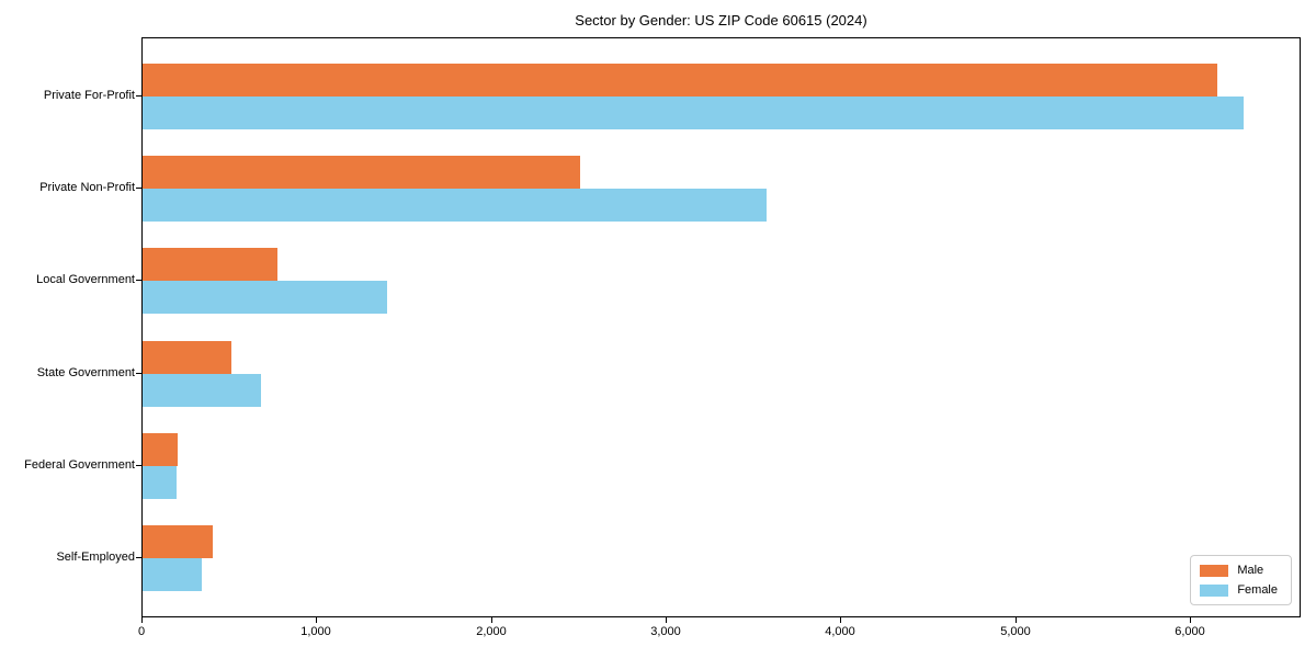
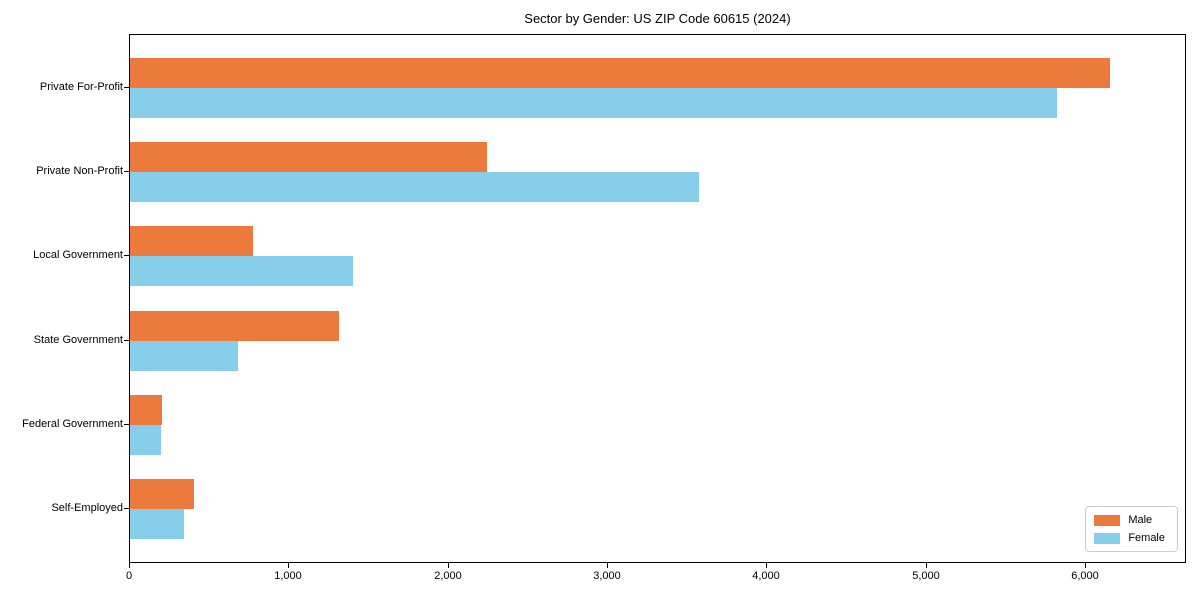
Female/Private For-Profit: 6300 -> 5820
Male/Private Non-Profit: 2500 -> 2240
Male/State Government: 510 -> 1310
